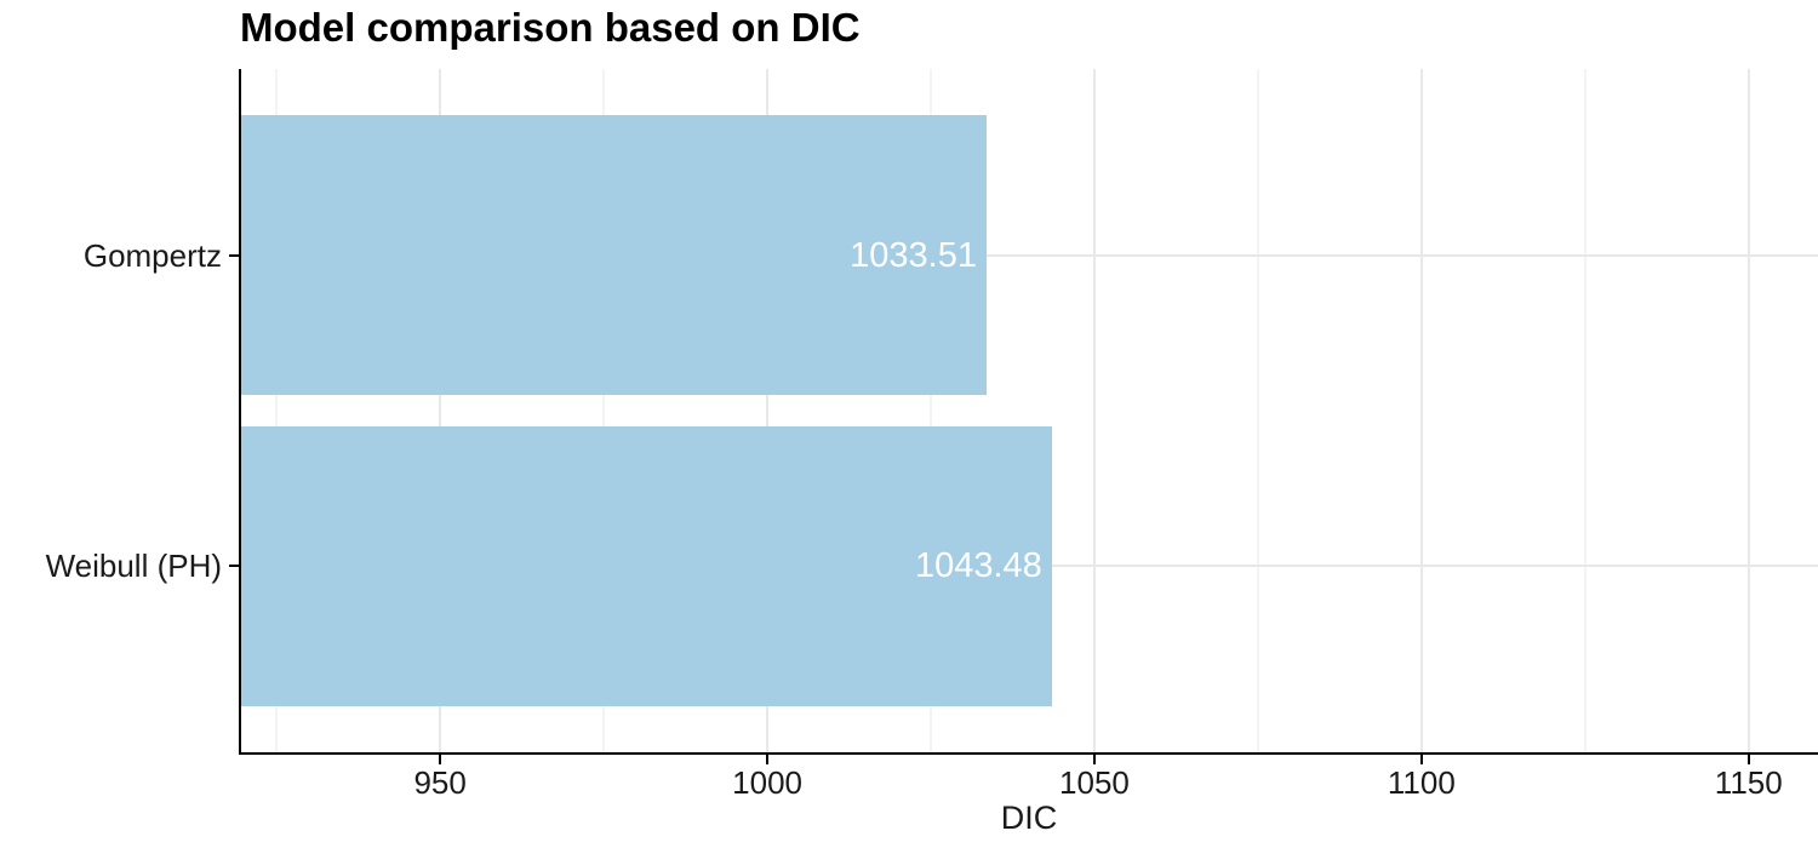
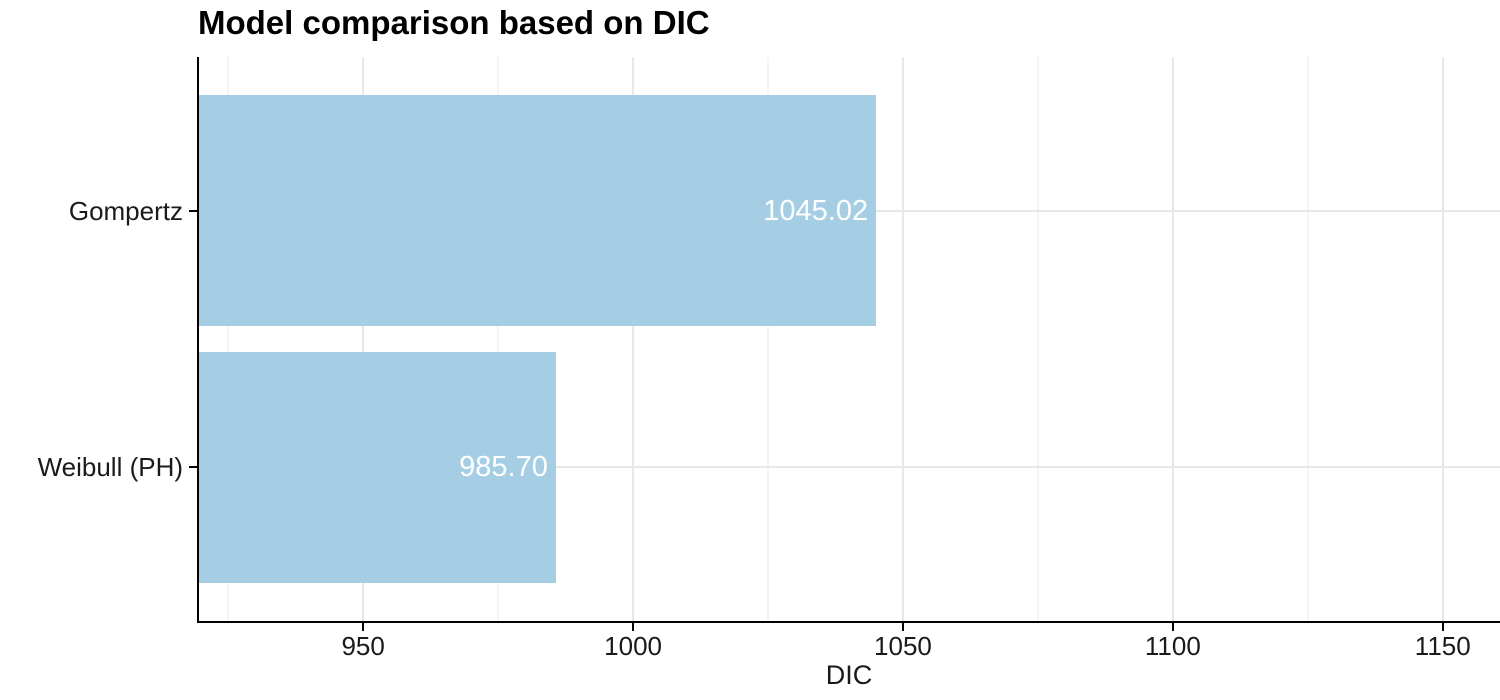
Gompertz: 1033.51 -> 1045.02
Weibull (PH): 1043.48 -> 985.70
